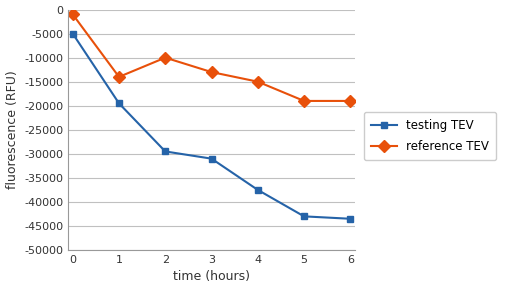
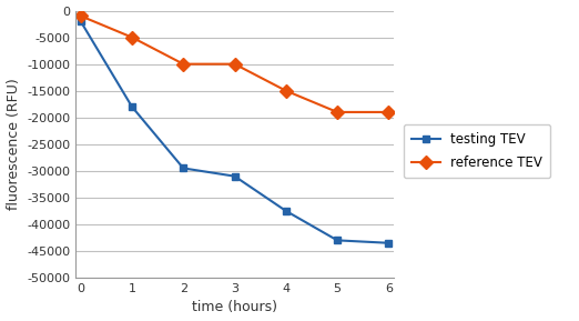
testing TEV/0: -5000 -> -2000
testing TEV/1: -19500 -> -18000
reference TEV/1: -14000 -> -5000
reference TEV/3: -13000 -> -10000
